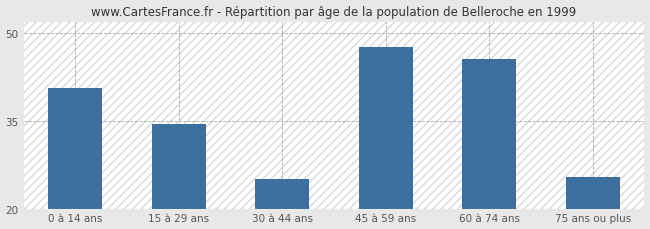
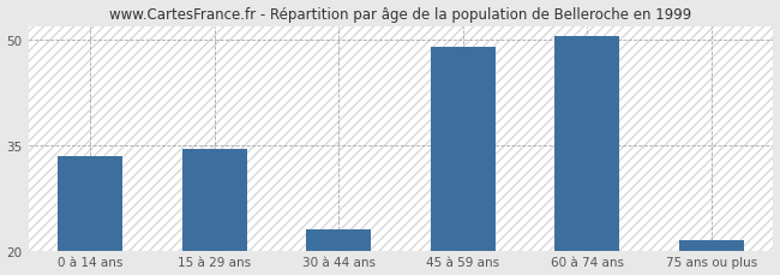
0 à 14 ans: 40.6 -> 33.5
30 à 44 ans: 25.0 -> 23.0
45 à 59 ans: 47.6 -> 49.0
60 à 74 ans: 45.6 -> 50.5
75 ans ou plus: 25.4 -> 21.5
